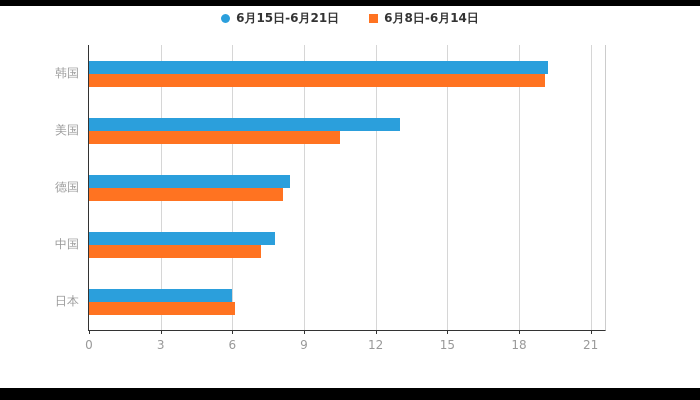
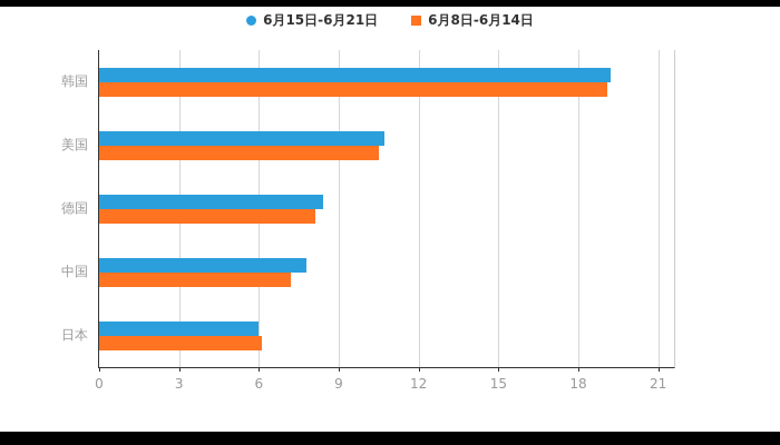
6月15日-6月21日/美国: 13.0 -> 10.7
